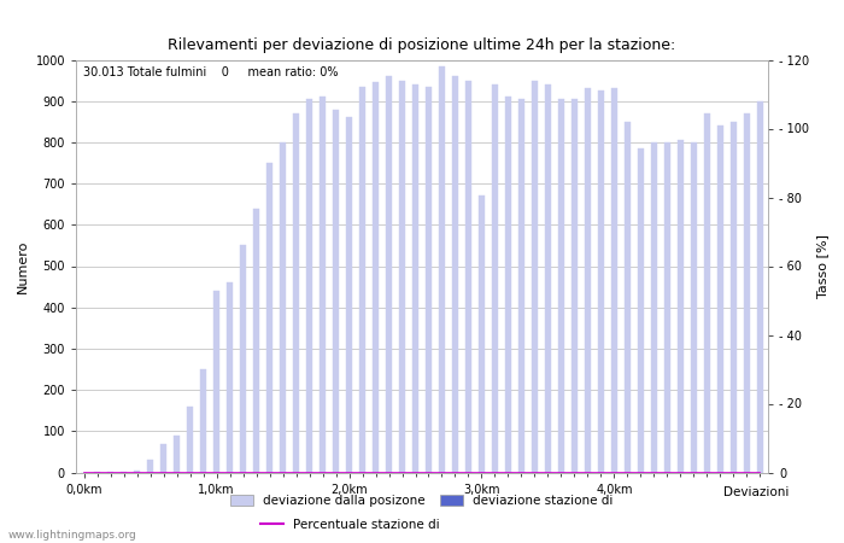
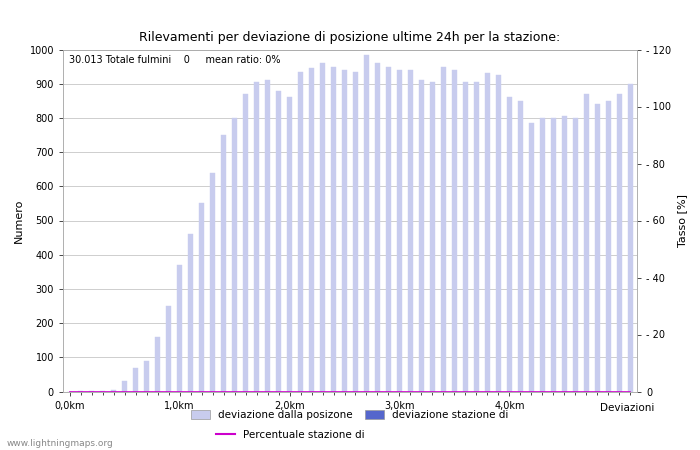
deviazione dalla posizone/1,0km: 440 -> 370
deviazione dalla posizone/3,0km: 670 -> 940
deviazione dalla posizone/4,0km: 930 -> 860
